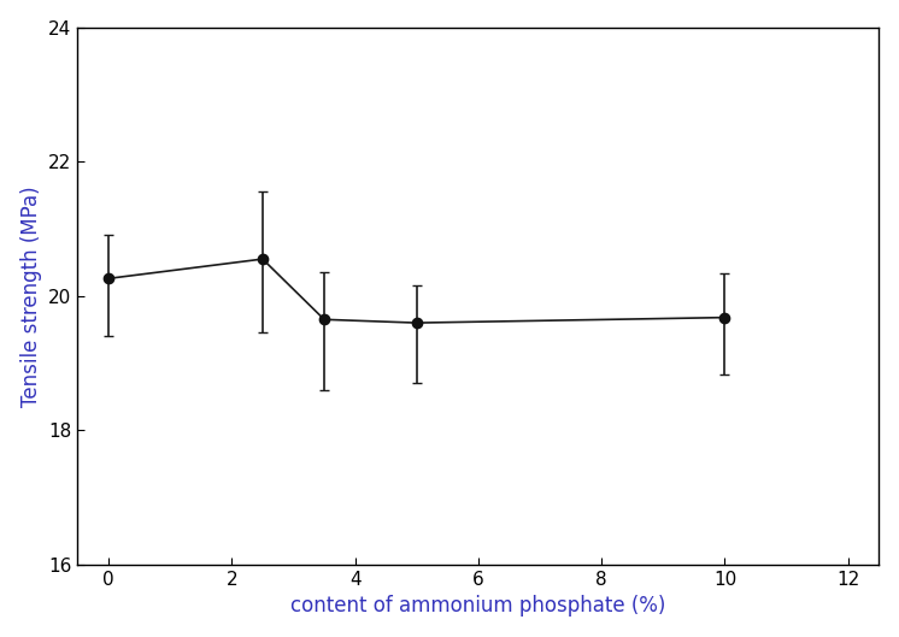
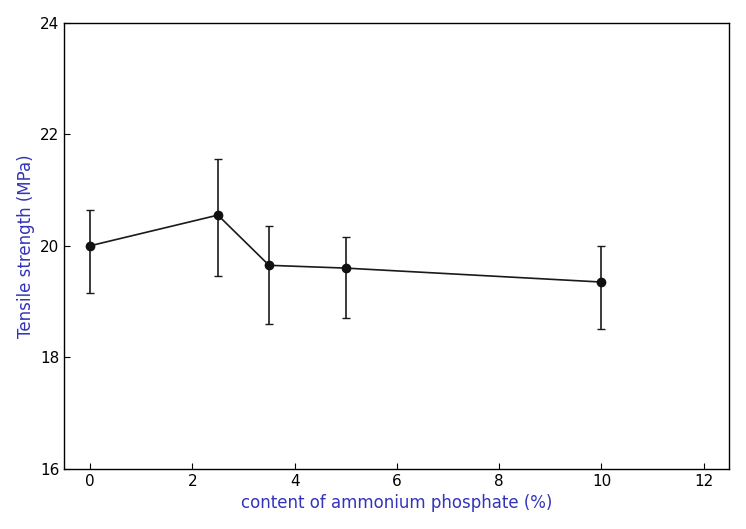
0: 20.26 -> 20.00
10: 19.68 -> 19.35
